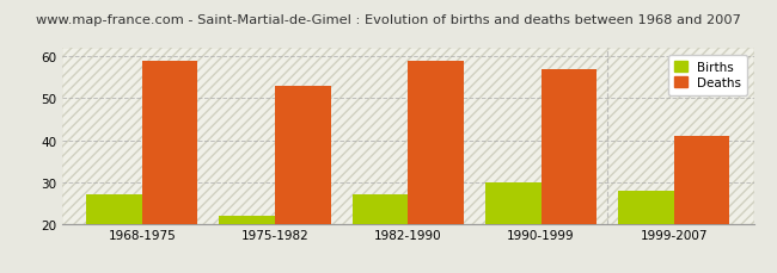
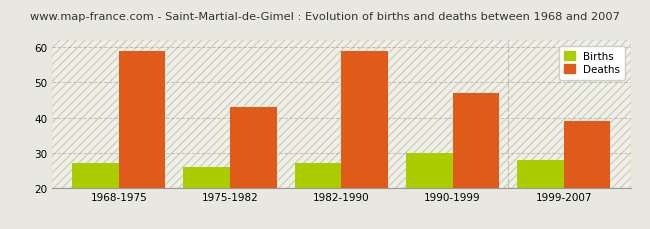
Births/1975-1982: 22 -> 26
Deaths/1975-1982: 53 -> 43
Deaths/1990-1999: 57 -> 47
Deaths/1999-2007: 41 -> 39
